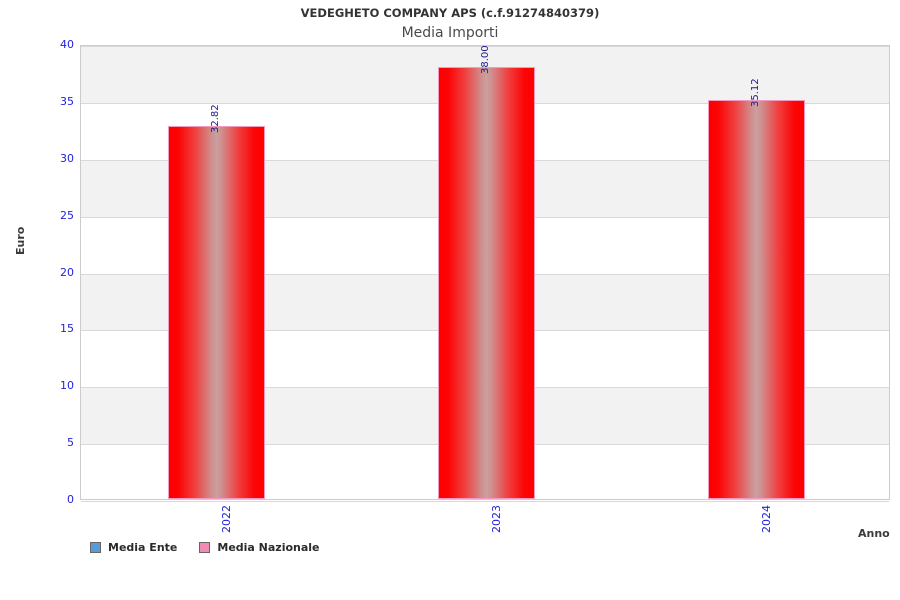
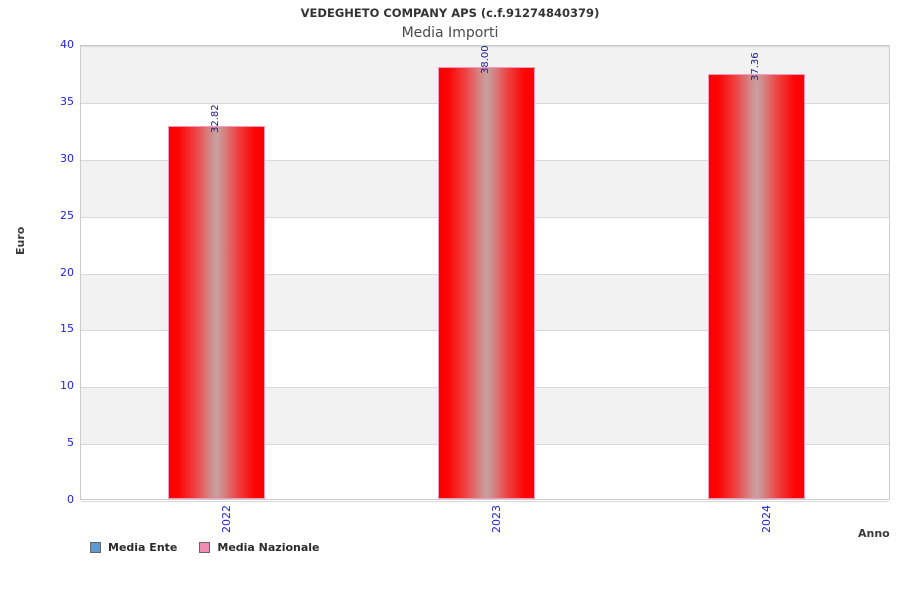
2024: 35.12 -> 37.36
